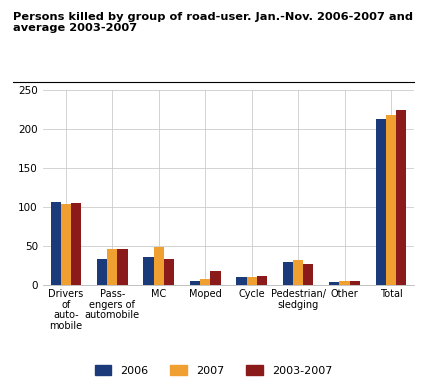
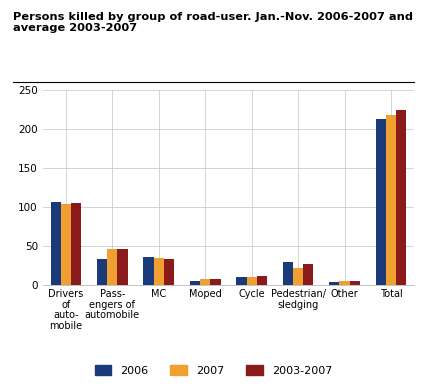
2007/MC: 48 -> 34
2003-2007/Moped: 18 -> 7
2007/Pedestrian/ sledging: 32 -> 22
